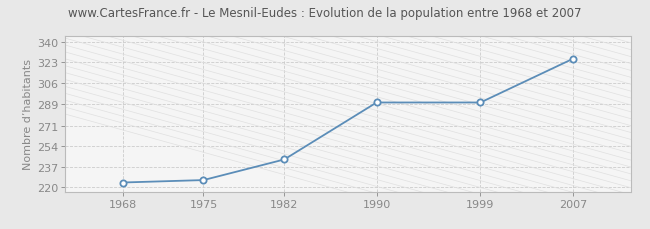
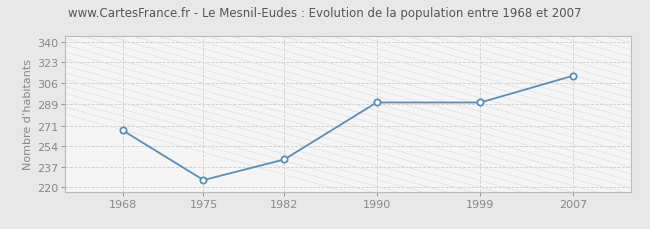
1968: 224 -> 267
2007: 326 -> 312
